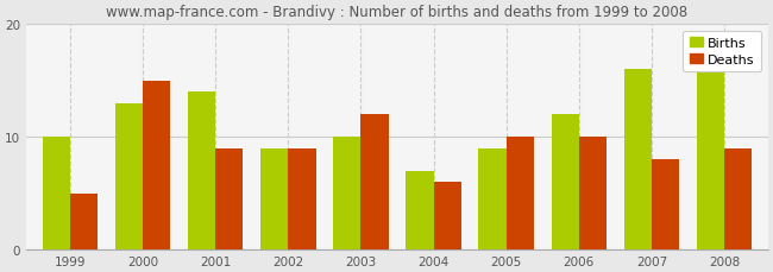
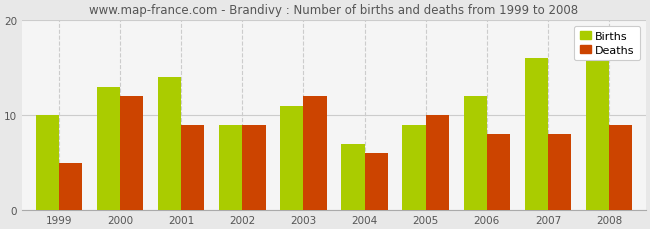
Deaths/2000: 15 -> 12
Births/2003: 10 -> 11
Deaths/2006: 10 -> 8
